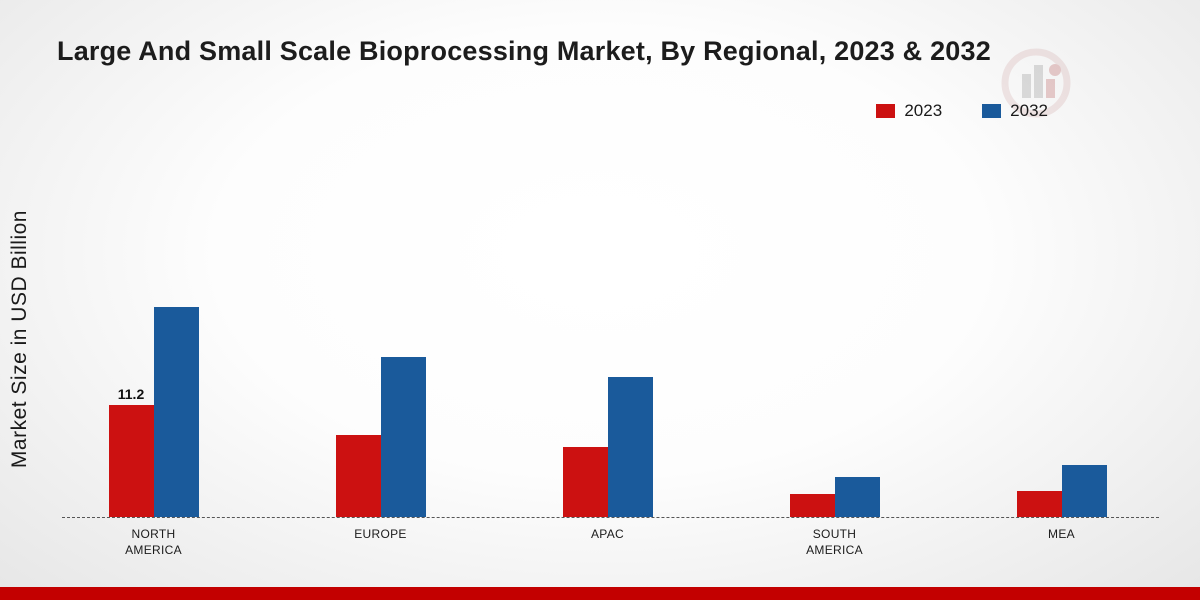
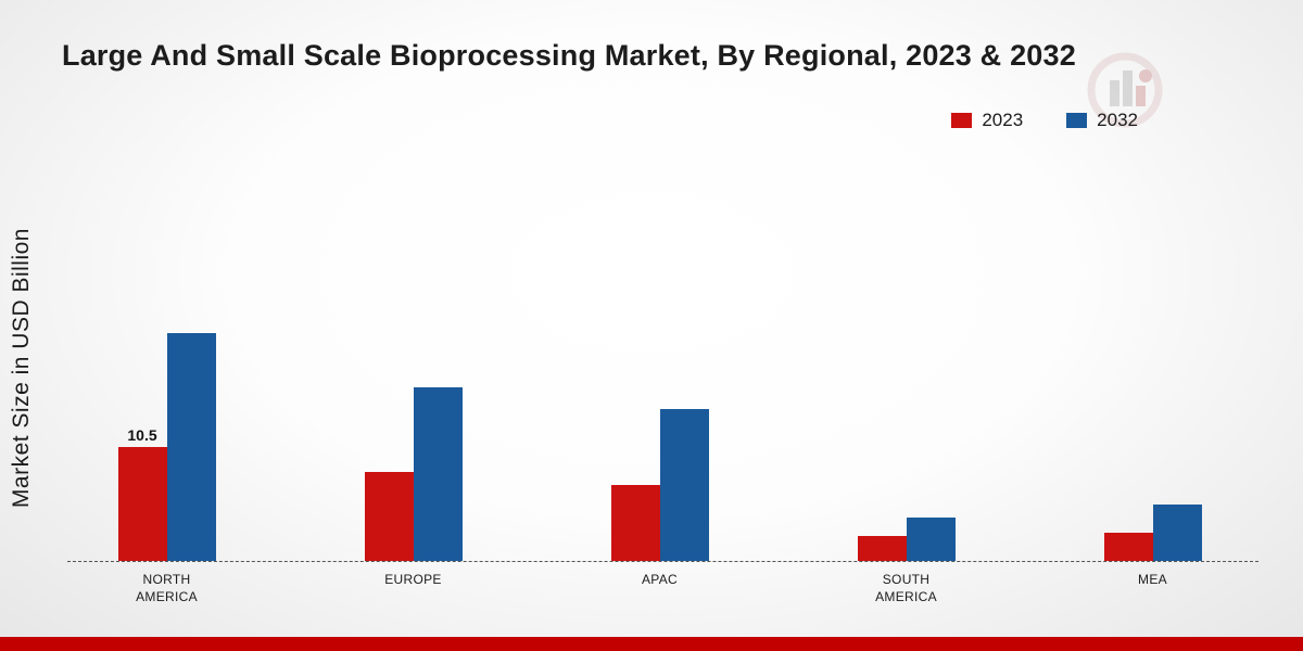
2023/NORTH AMERICA: 11.2 -> 10.5
